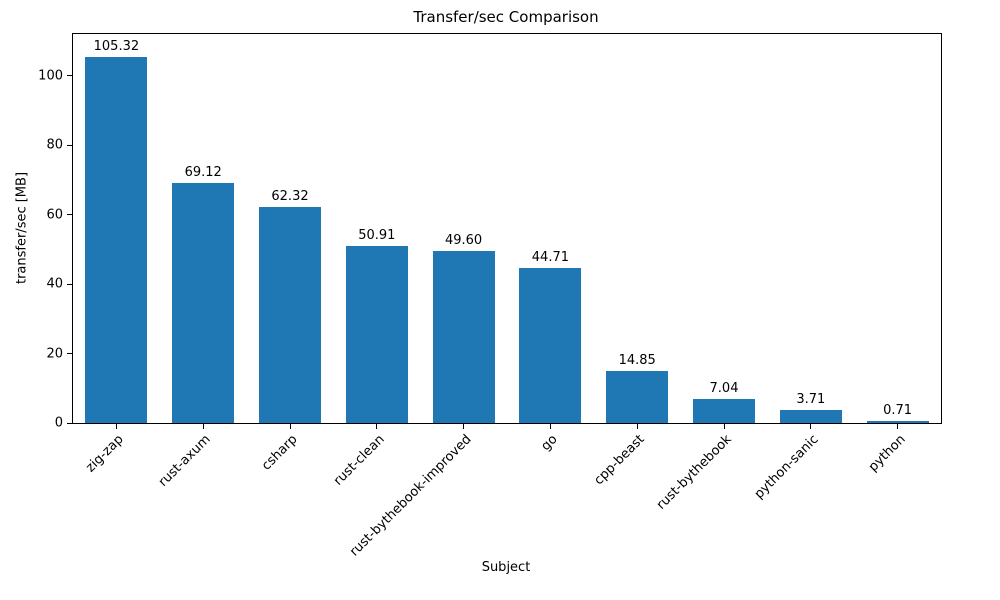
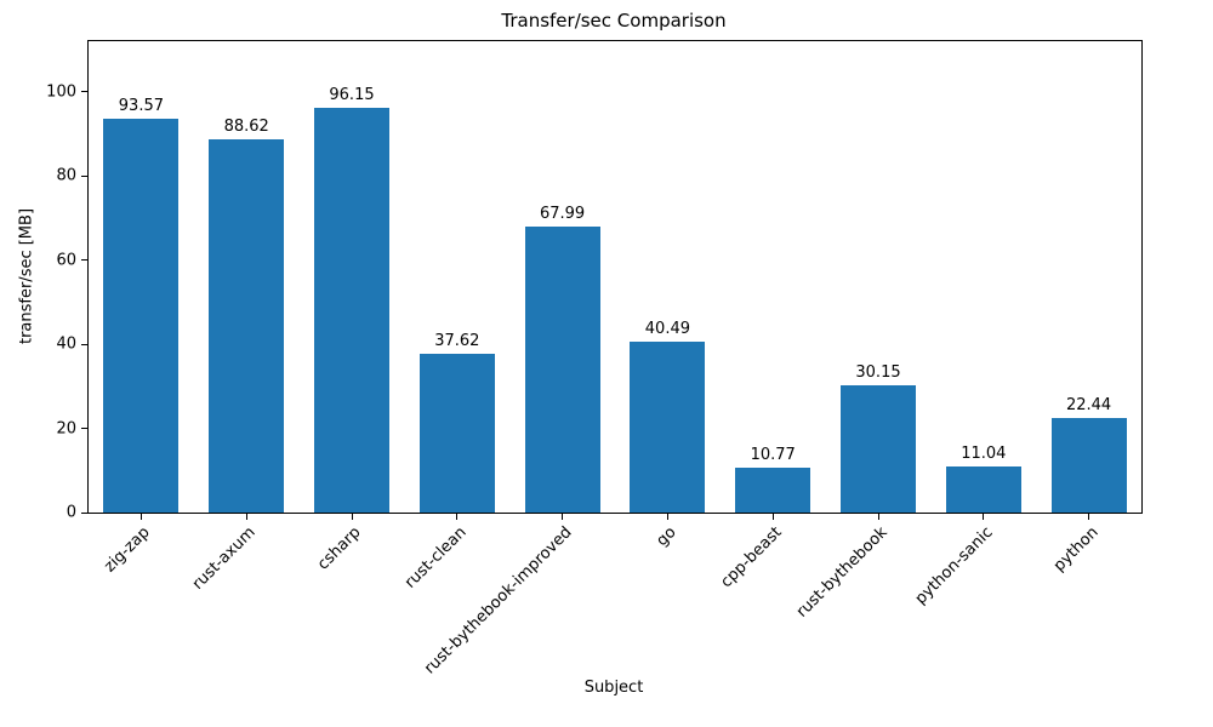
zig-zap: 105.32 -> 93.57
rust-axum: 69.12 -> 88.62
csharp: 62.32 -> 96.15
rust-clean: 50.91 -> 37.62
rust-bythebook-improved: 49.60 -> 67.99
go: 44.71 -> 40.49
cpp-beast: 14.85 -> 10.77
rust-bythebook: 7.04 -> 30.15
python-sanic: 3.71 -> 11.04
python: 0.71 -> 22.44
